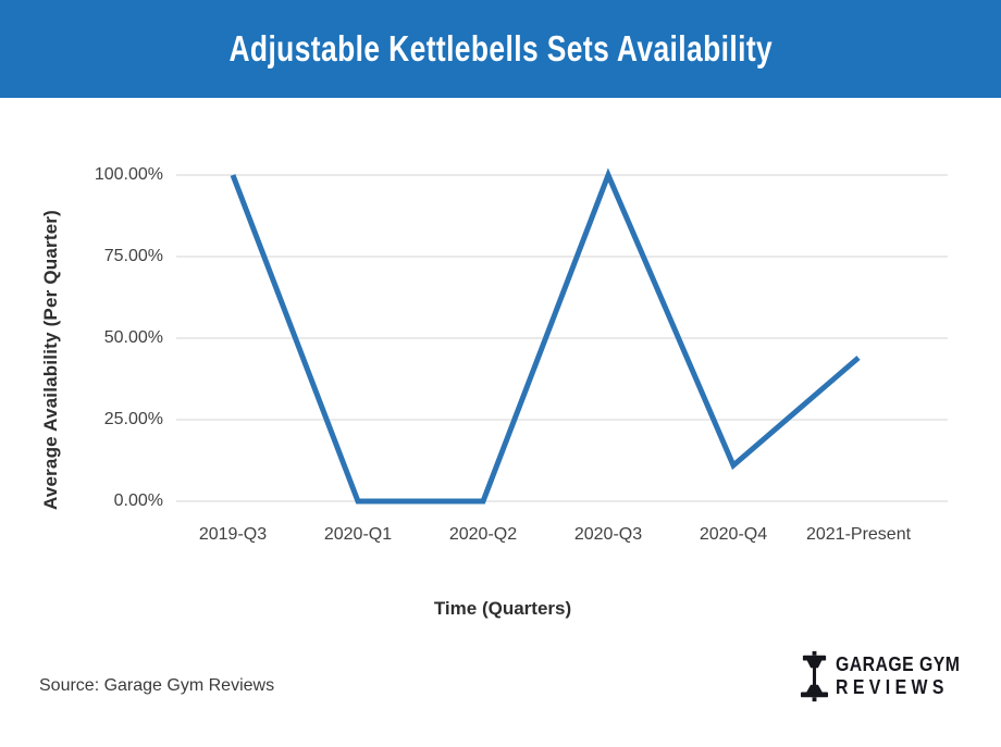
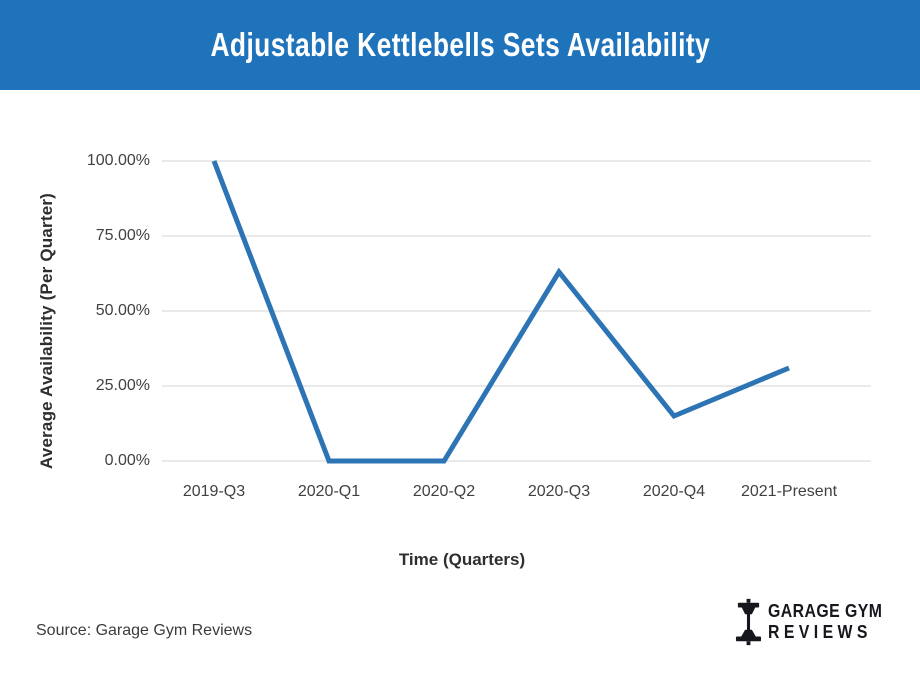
2020-Q3: 100% -> 63%
2020-Q4: 11% -> 15%
2021-Present: 44% -> 31%
